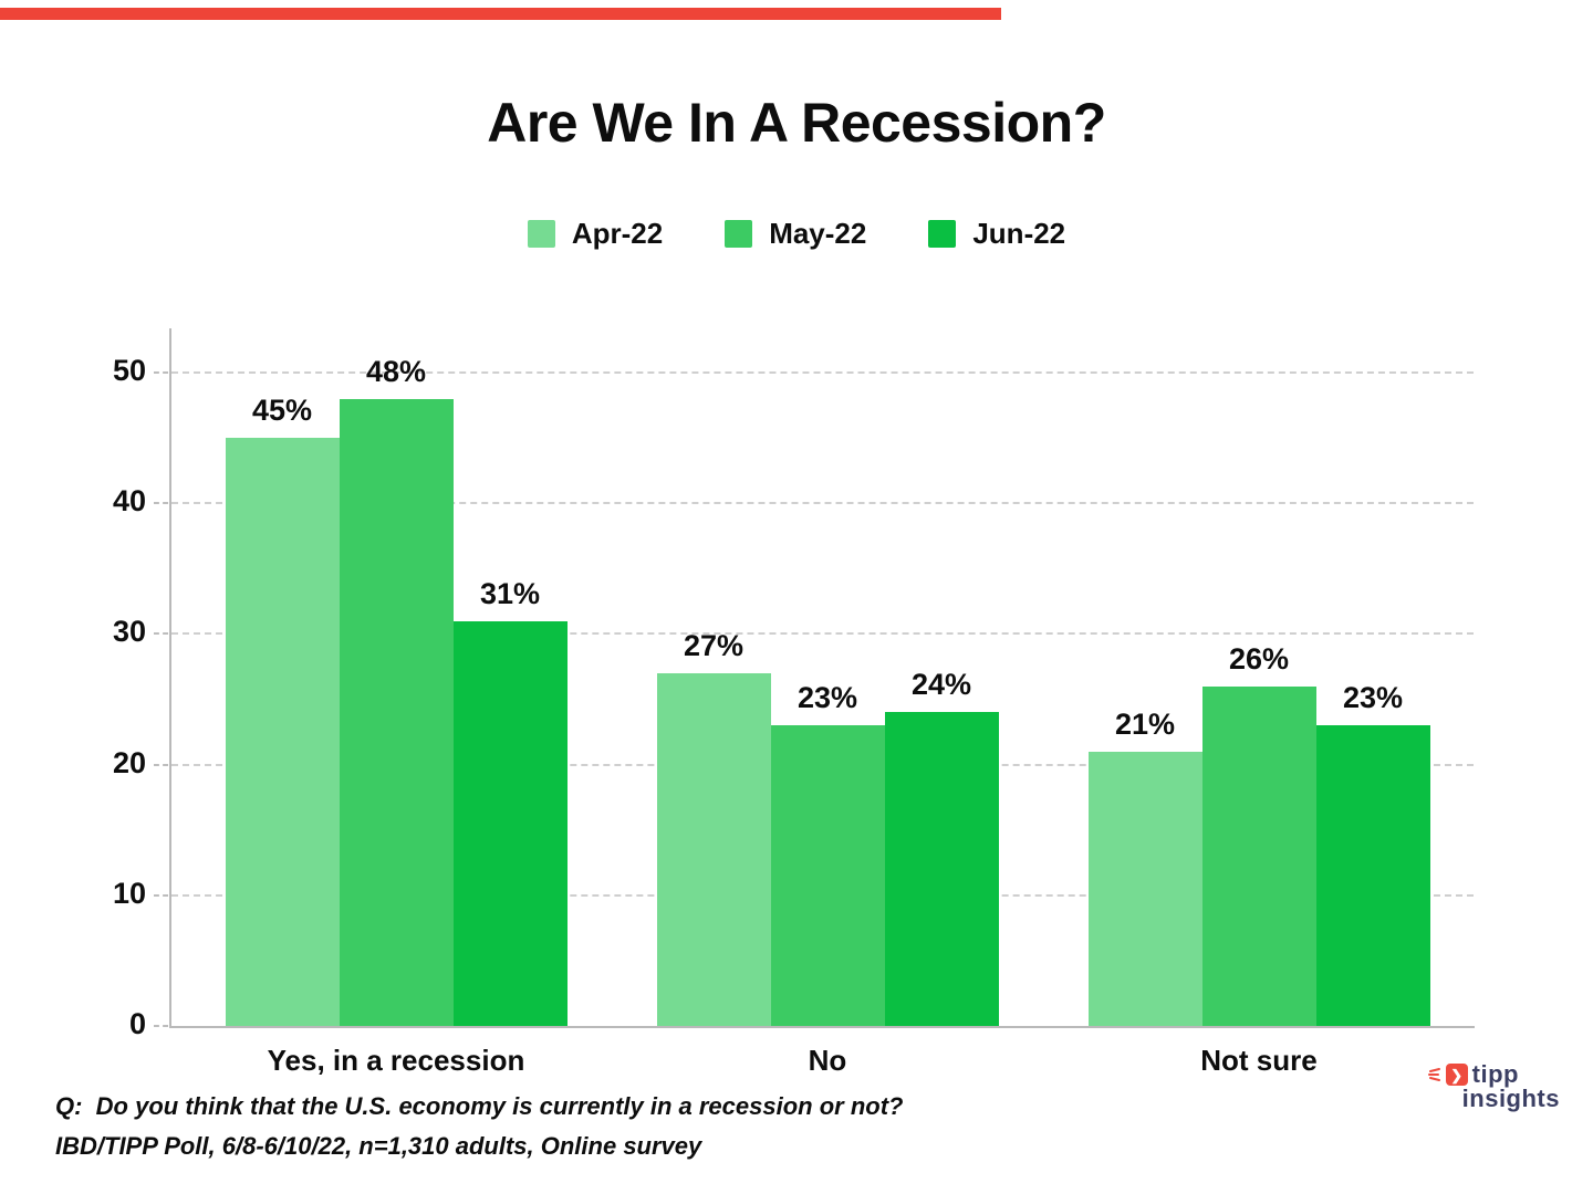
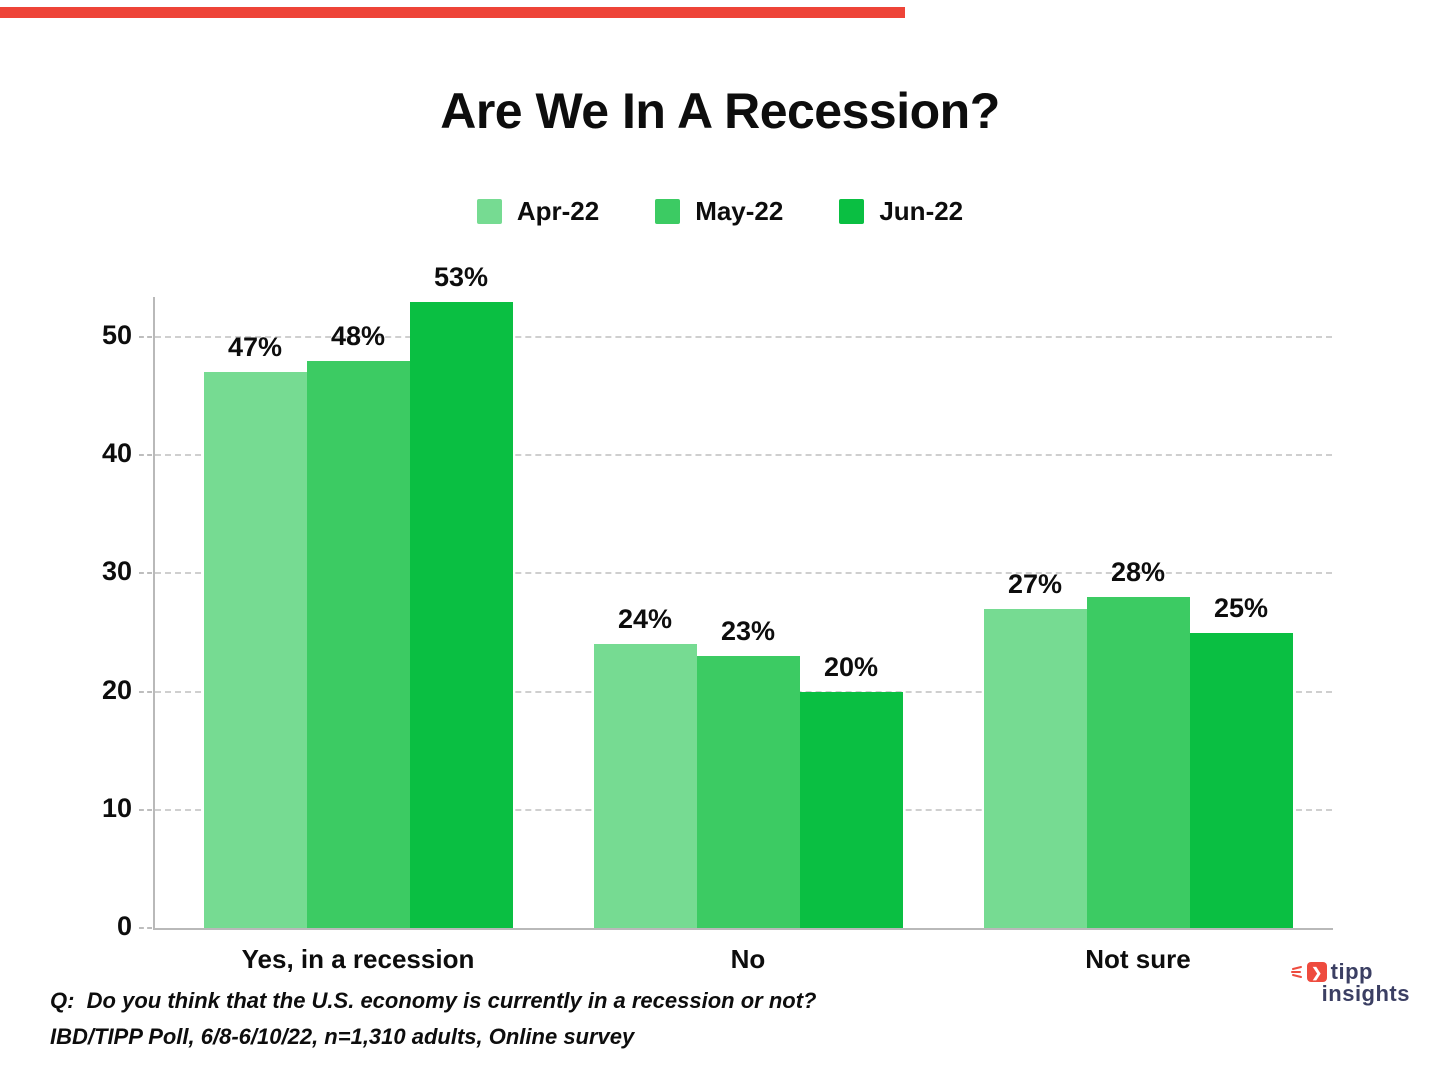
Apr-22/Yes, in a recession: 45% -> 47%
Jun-22/Yes, in a recession: 31% -> 53%
Apr-22/No: 27% -> 24%
Jun-22/No: 24% -> 20%
Apr-22/Not sure: 21% -> 27%
May-22/Not sure: 26% -> 28%
Jun-22/Not sure: 23% -> 25%
